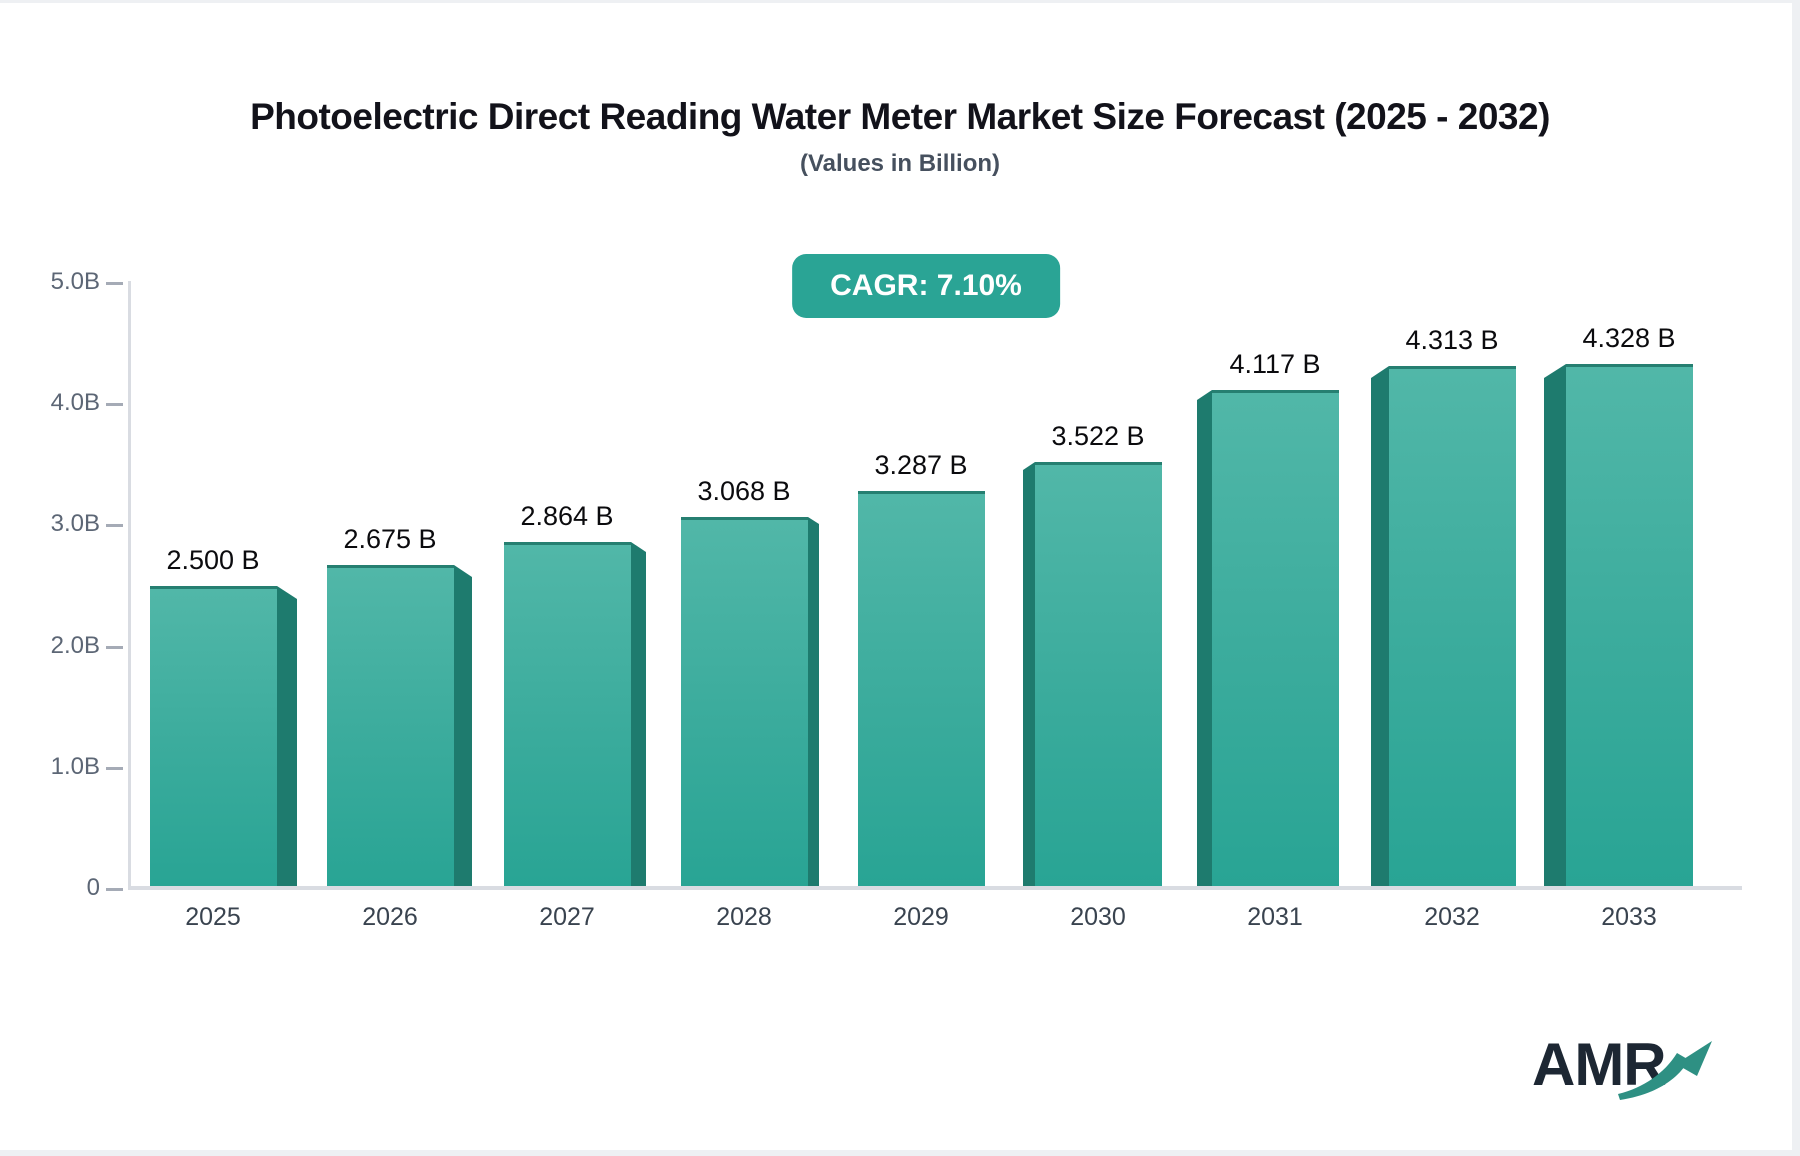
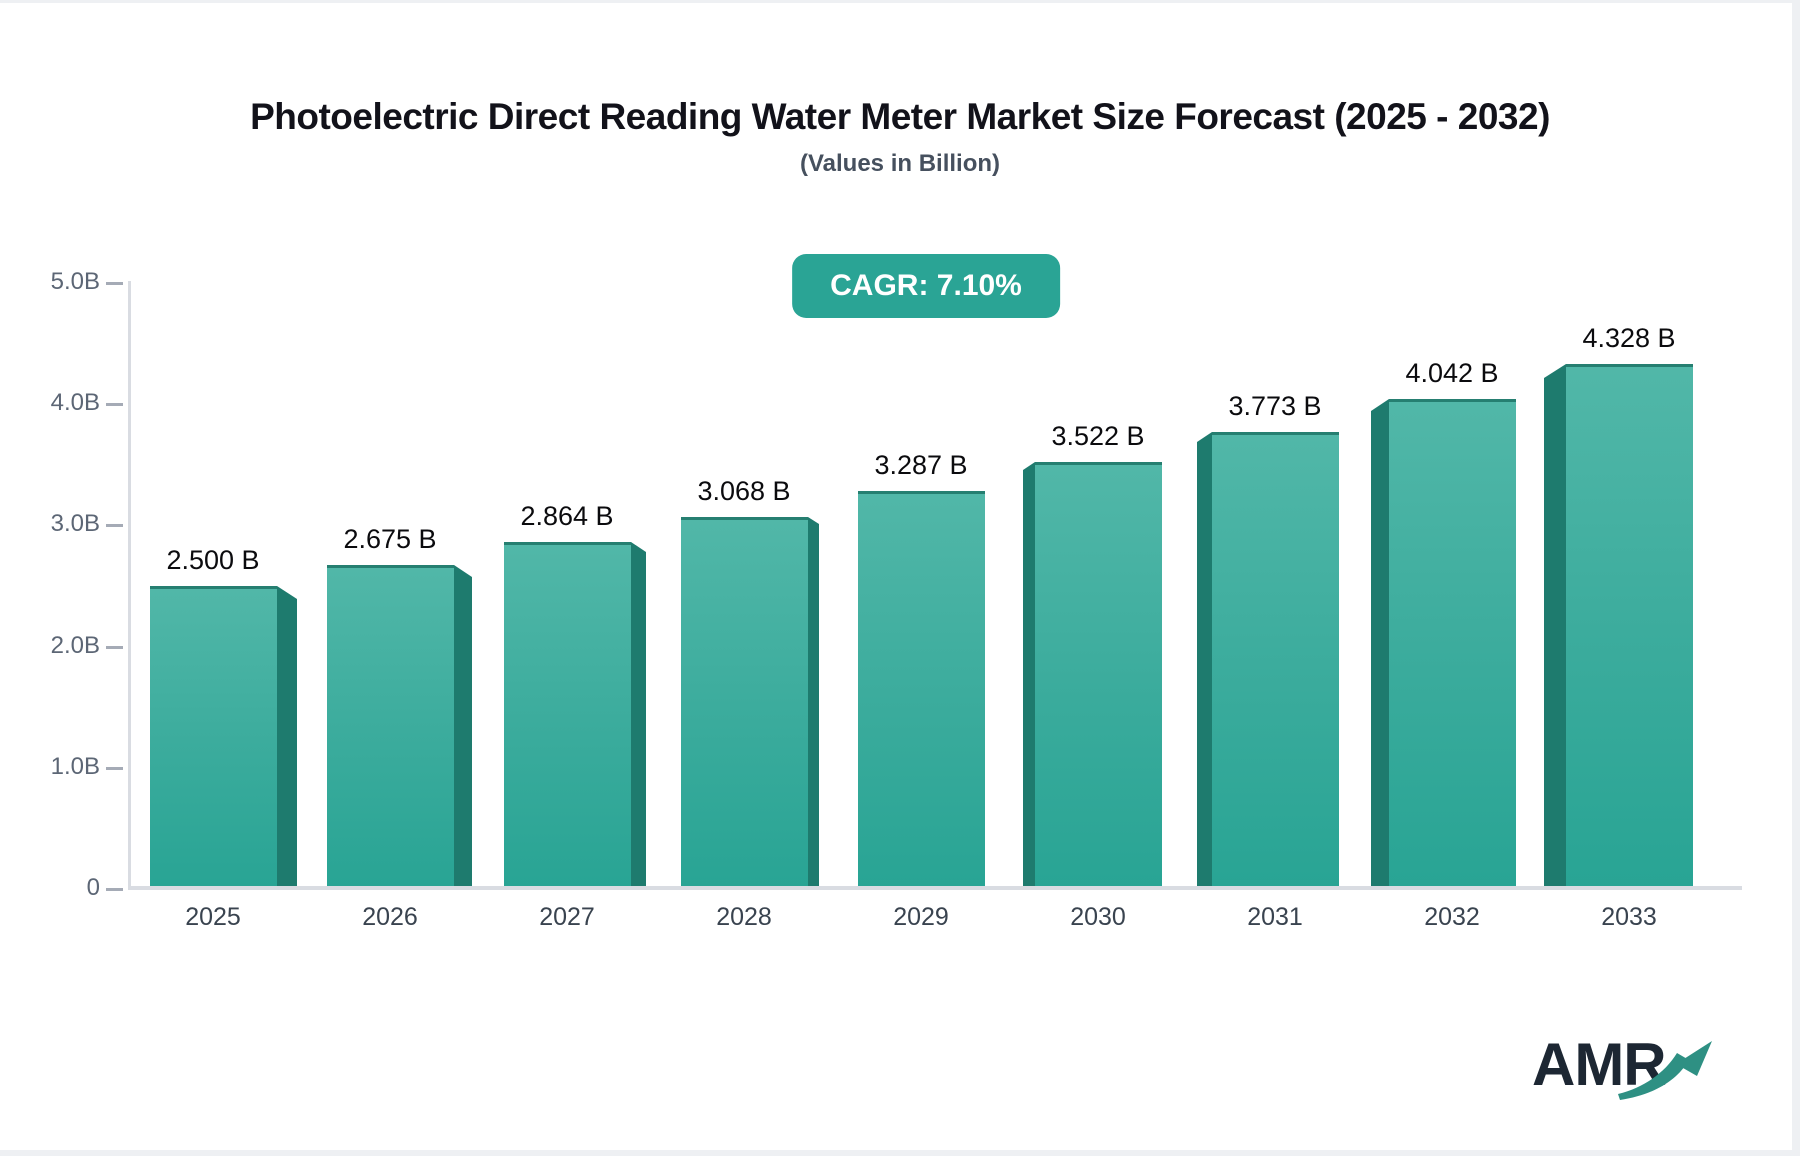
2031: 4.117 -> 3.773
2032: 4.313 -> 4.042
